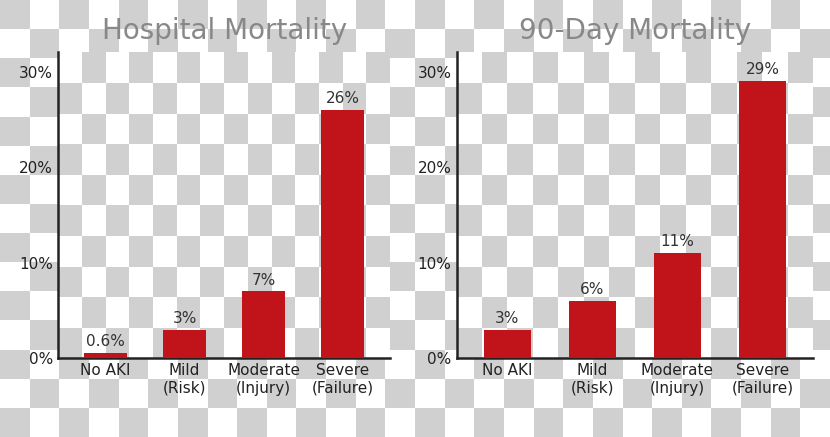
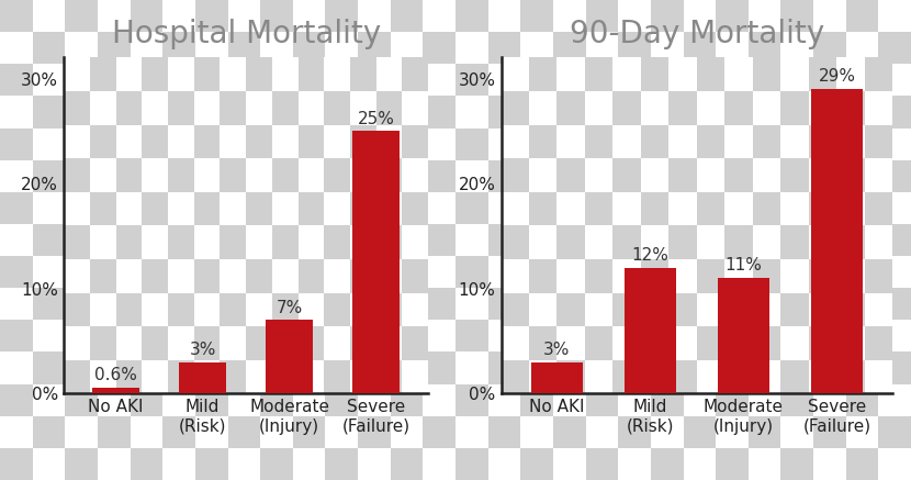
Hospital Mortality/Severe (Failure): 26% -> 25%
90-Day Mortality/Mild (Risk): 6% -> 12%
